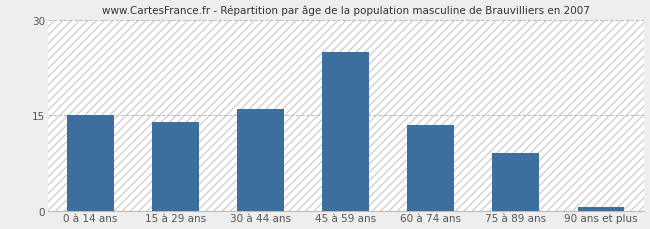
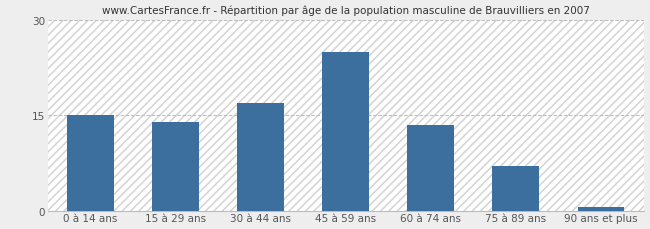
30 à 44 ans: 16.0 -> 17.0
75 à 89 ans: 9.0 -> 7.0
